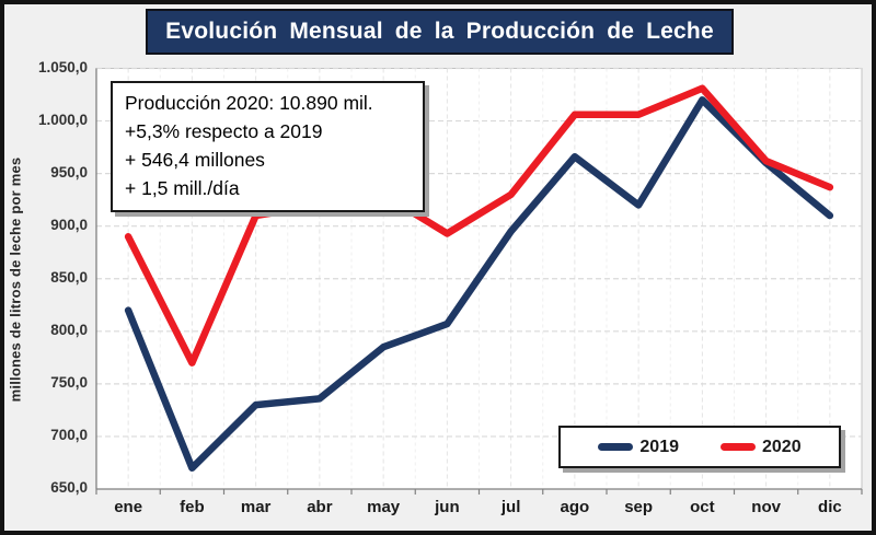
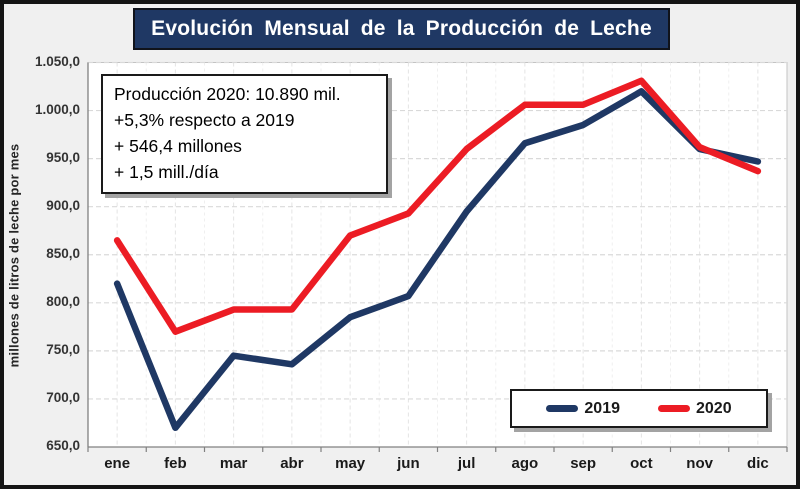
2020/ene: 890 -> 860
2019/mar: 730 -> 740
2020/mar: 910 -> 790
2020/abr: 920 -> 790
2020/may: 930 -> 870
2020/jul: 930 -> 960
2019/sep: 920 -> 980
2019/dic: 910 -> 950
